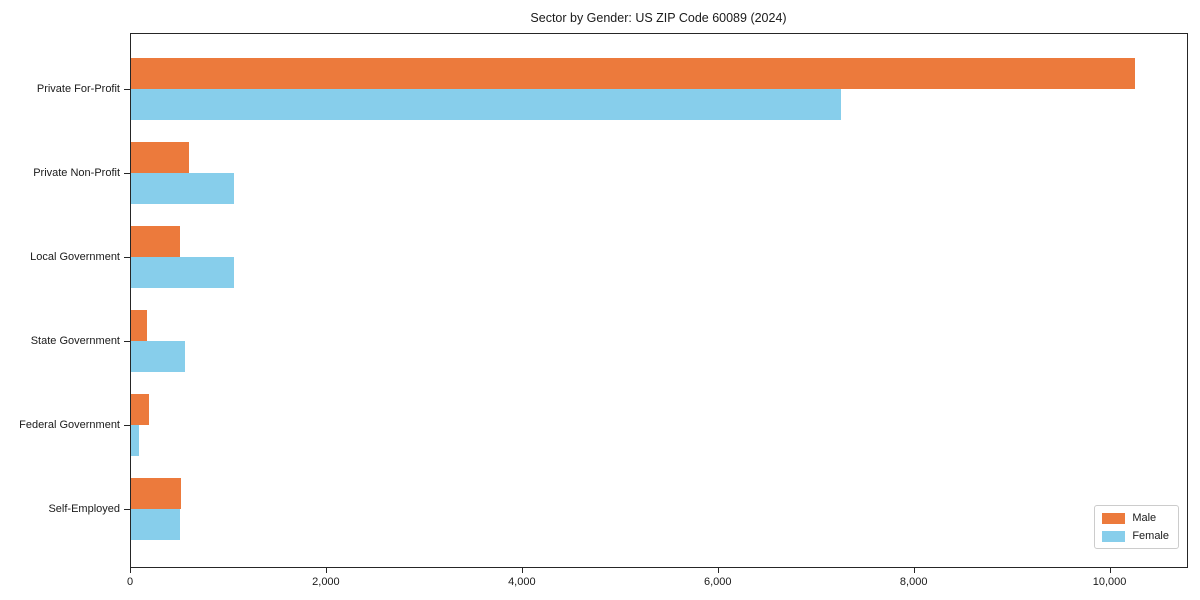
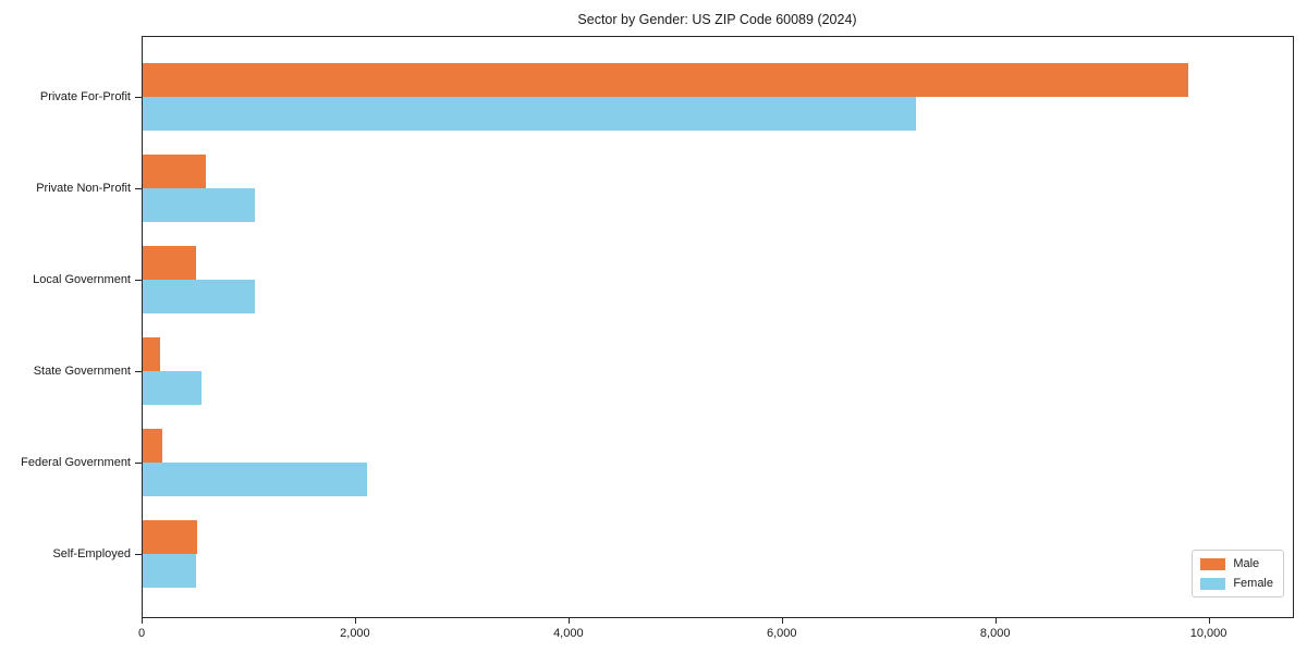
Male/Private For-Profit: 10200 -> 9800
Female/Federal Government: 100 -> 2100
